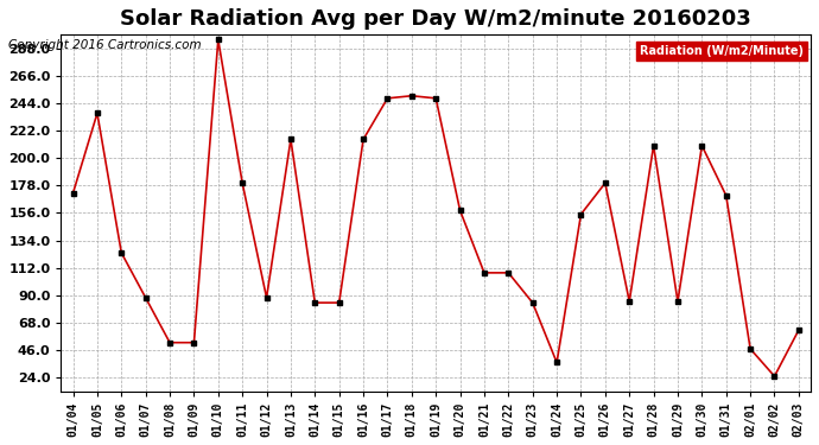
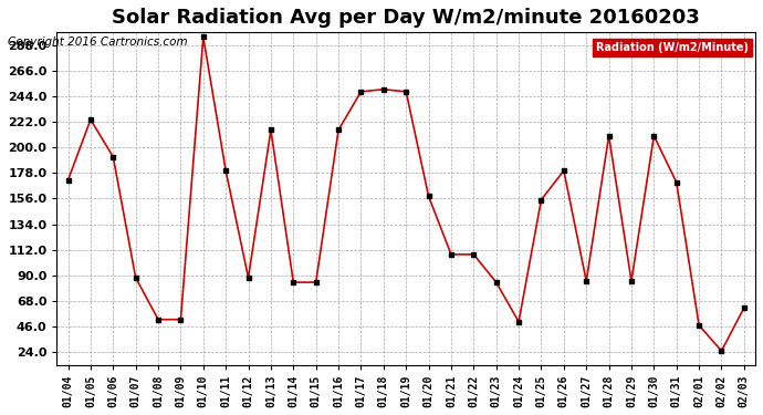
01/05: 236 -> 224
01/06: 124 -> 192
01/24: 36 -> 50
